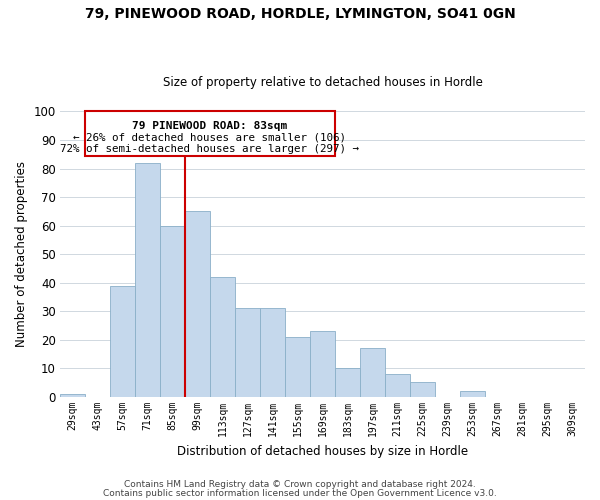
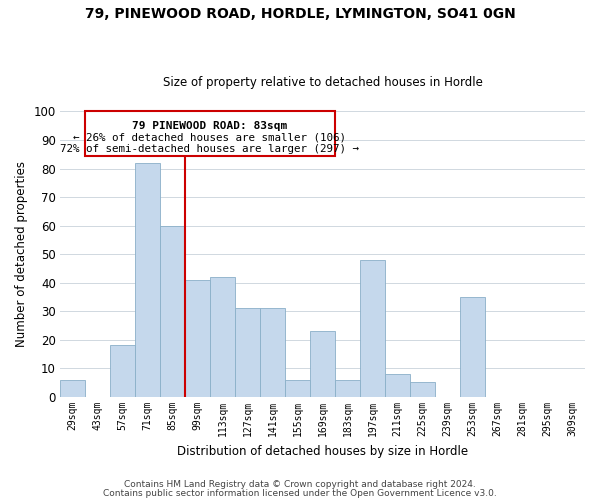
29sqm: 1 -> 6
57sqm: 39 -> 18
99sqm: 65 -> 41
155sqm: 21 -> 6
183sqm: 10 -> 6
197sqm: 17 -> 48
253sqm: 2 -> 35
